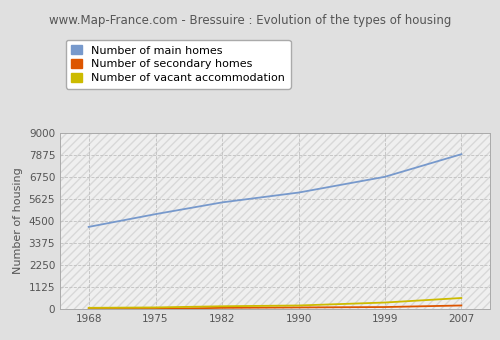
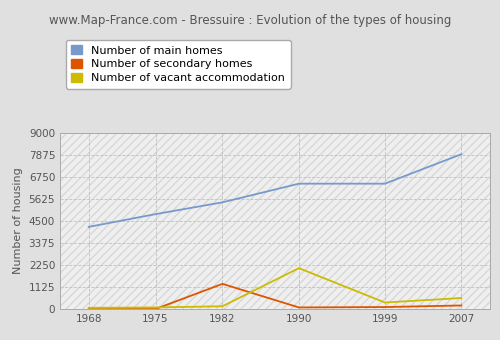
Number of secondary homes/1982: 100 -> 1300
Number of main homes/1990: 6000 -> 6400
Number of vacant accommodation/1990: 200 -> 2100
Number of main homes/1999: 6800 -> 6400
